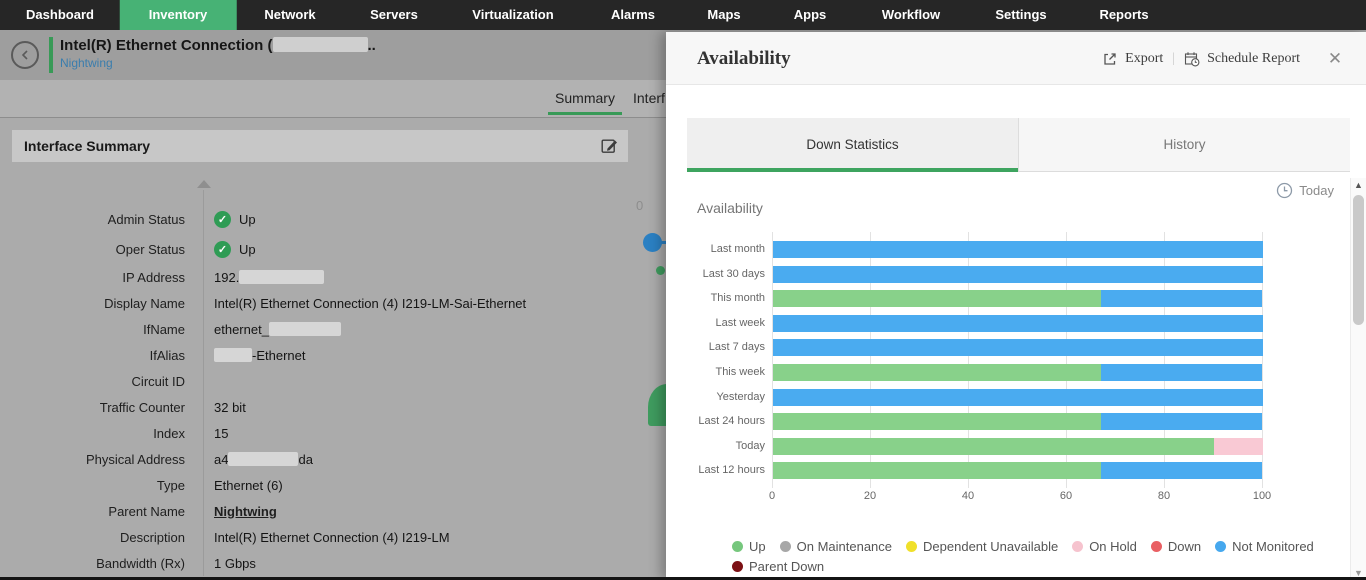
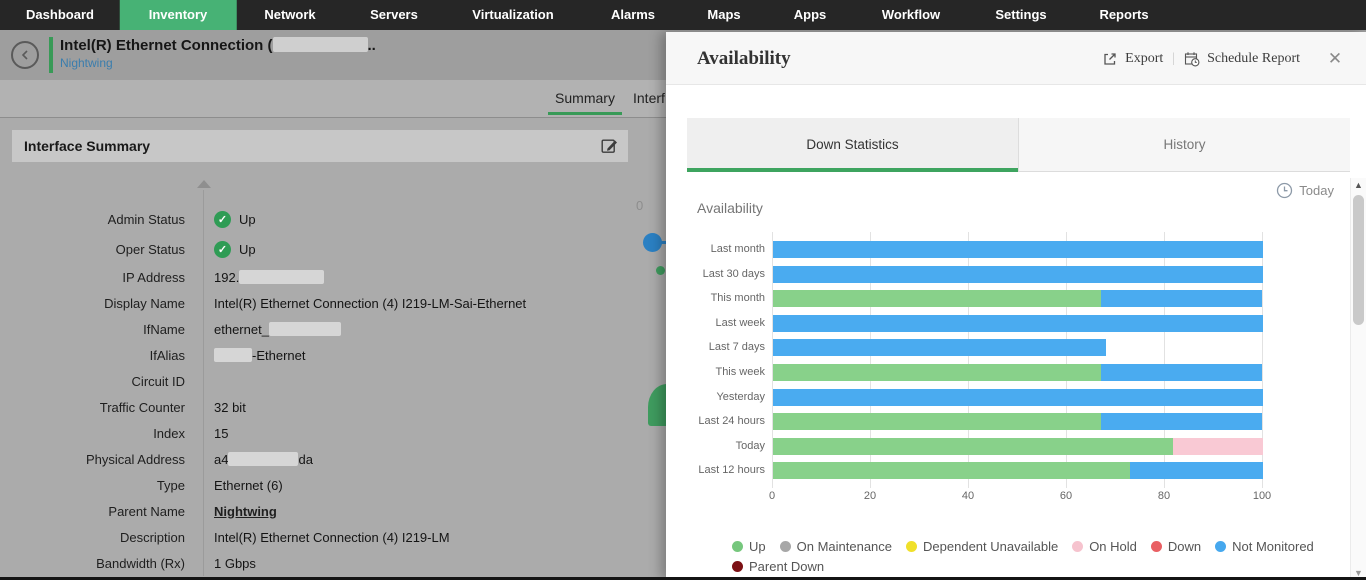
Not Monitored/Last 7 days: 100 -> 68
On Hold/Today: 10 -> 20
Up/Last 12 hours: 67 -> 89
